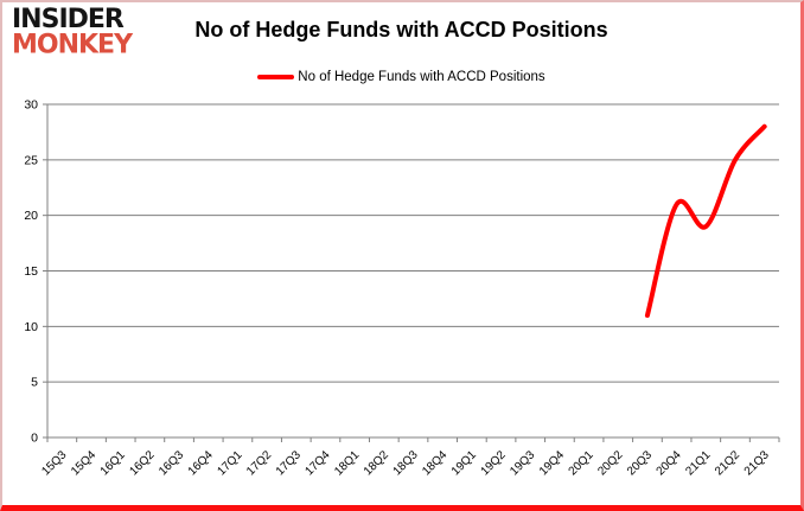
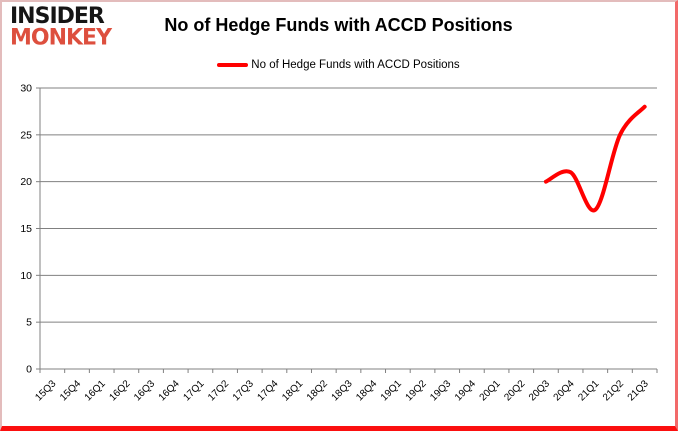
20Q3: 11 -> 20
21Q1: 19 -> 17
